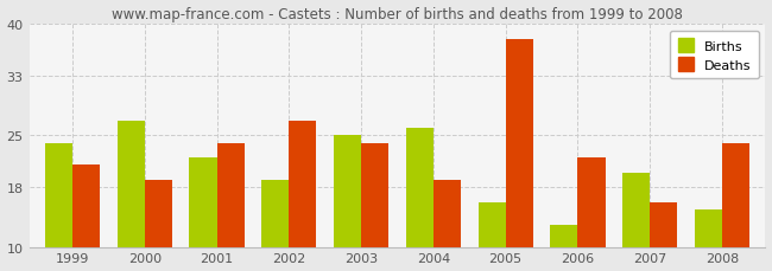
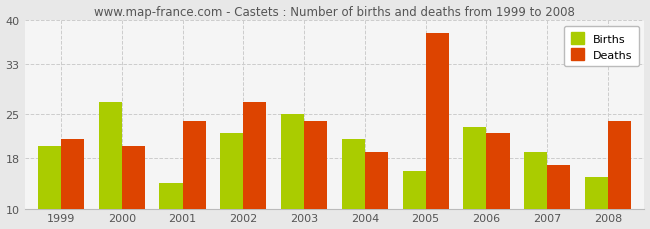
Births/1999: 24 -> 20
Deaths/2000: 19 -> 20
Births/2001: 22 -> 14
Births/2002: 19 -> 22
Births/2004: 26 -> 21
Births/2006: 13 -> 23
Births/2007: 20 -> 19
Deaths/2007: 16 -> 17
